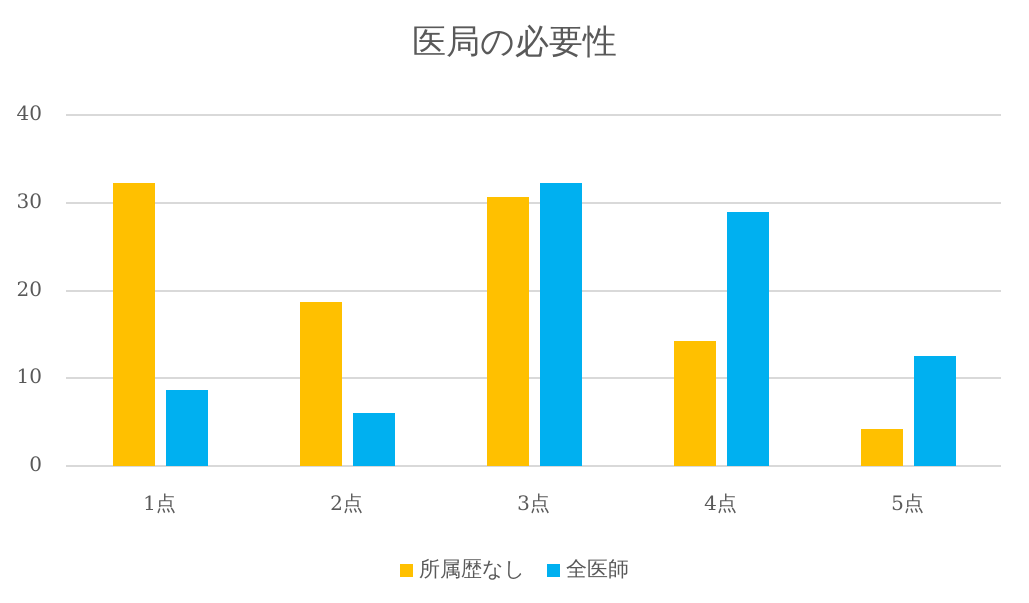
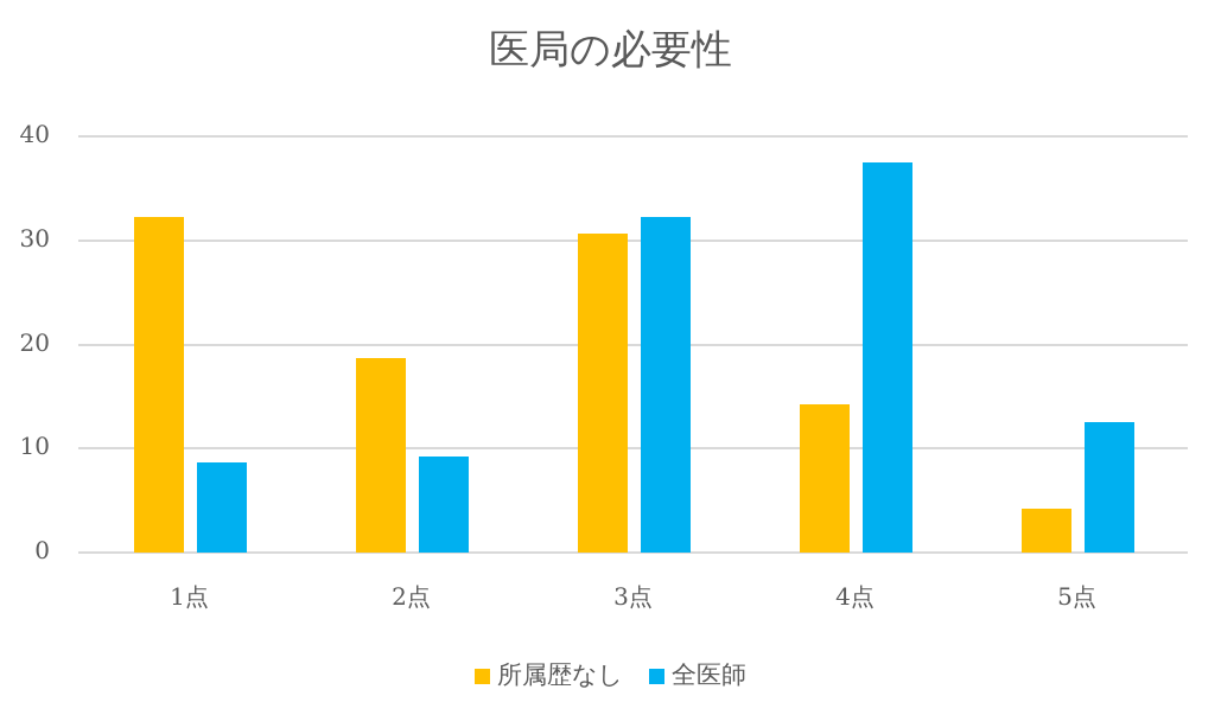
全医師/2点: 6 -> 9
全医師/4点: 29 -> 38
